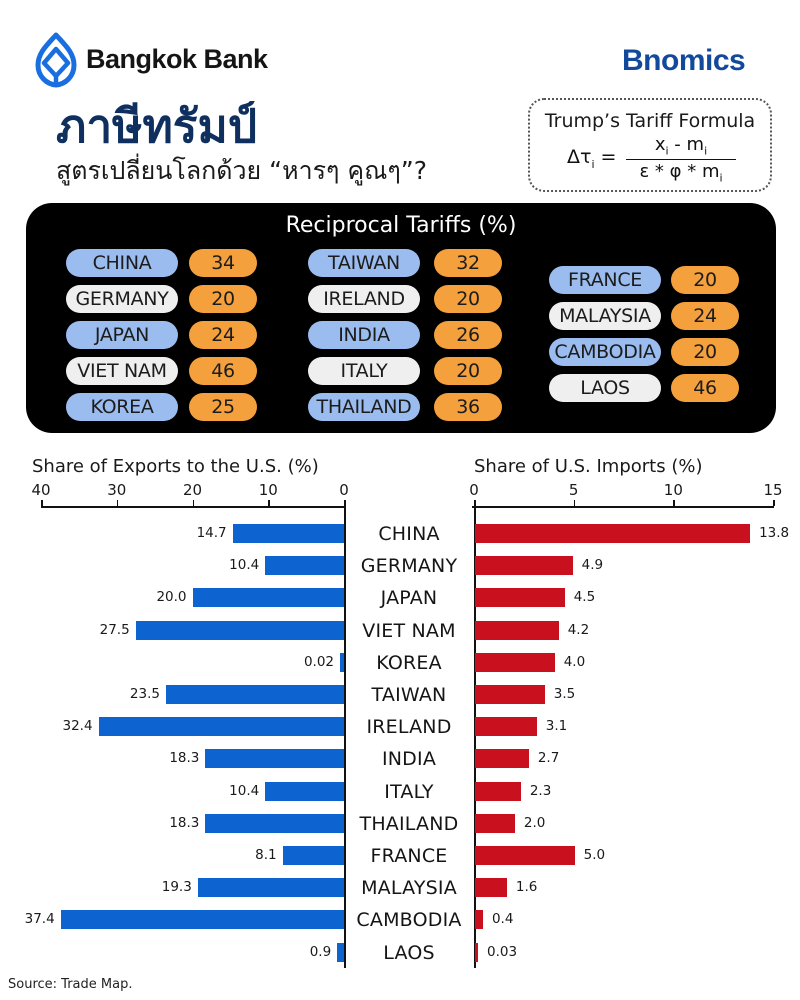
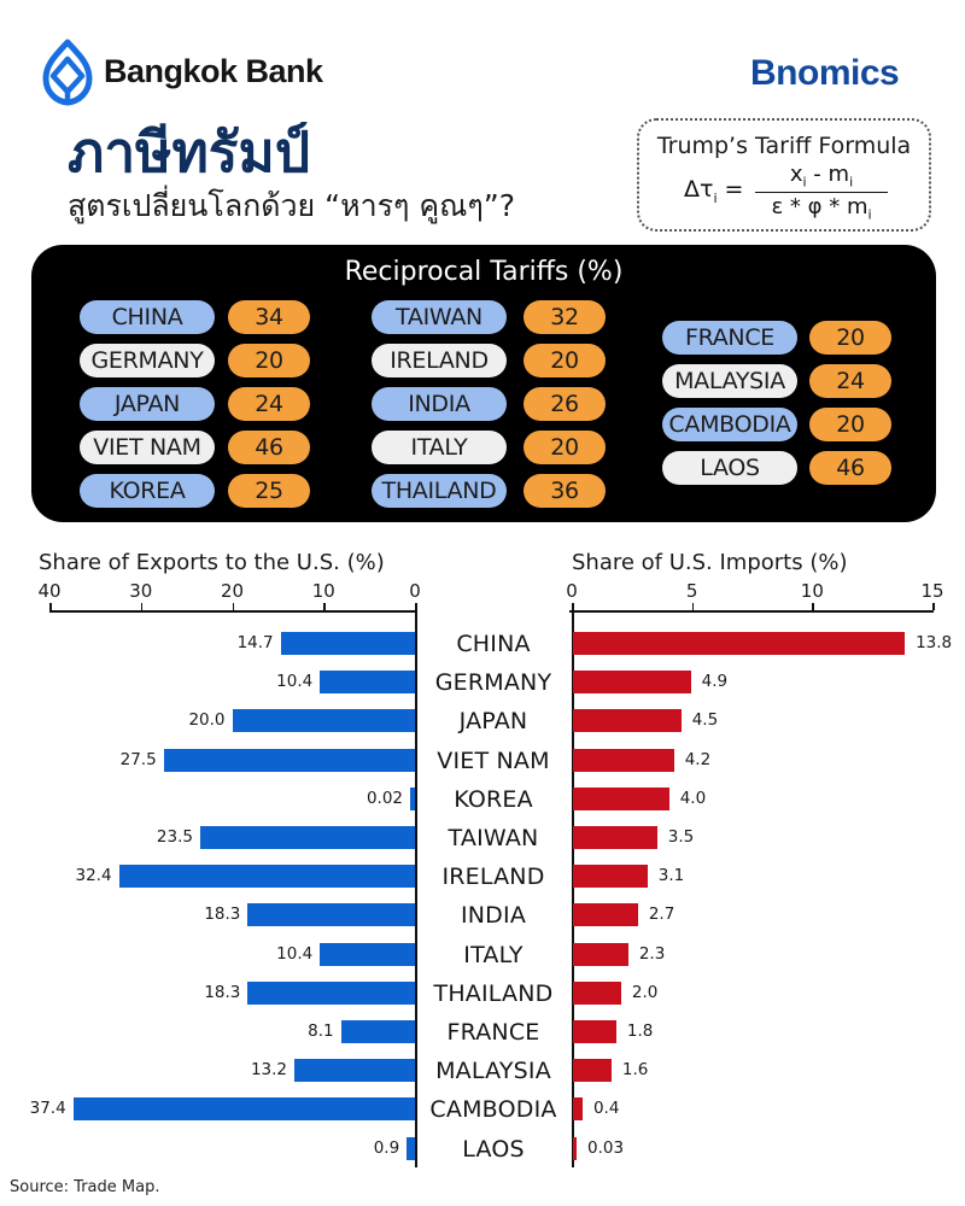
Share of Exports to the U.S. (%)/MALAYSIA: 19.3 -> 13.2
Share of U.S. Imports (%)/FRANCE: 5.0 -> 1.8
